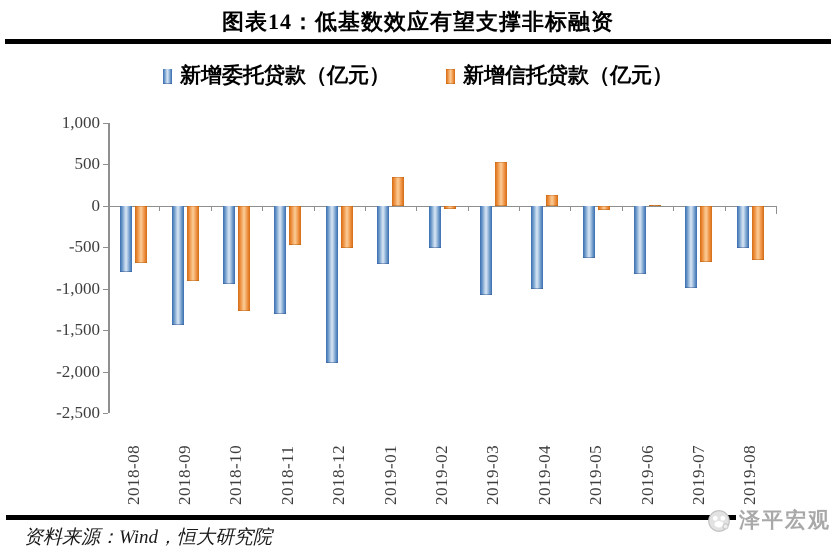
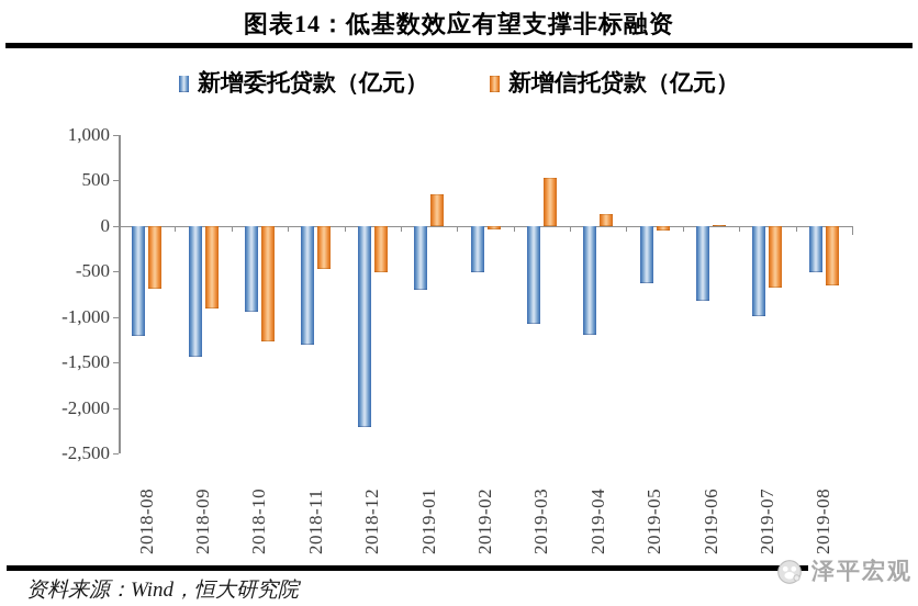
新增委托贷款（亿元）/2018-08: -800 -> -1200
新增委托贷款（亿元）/2018-12: -1900 -> -2200
新增委托贷款（亿元）/2019-04: -1000 -> -1200
